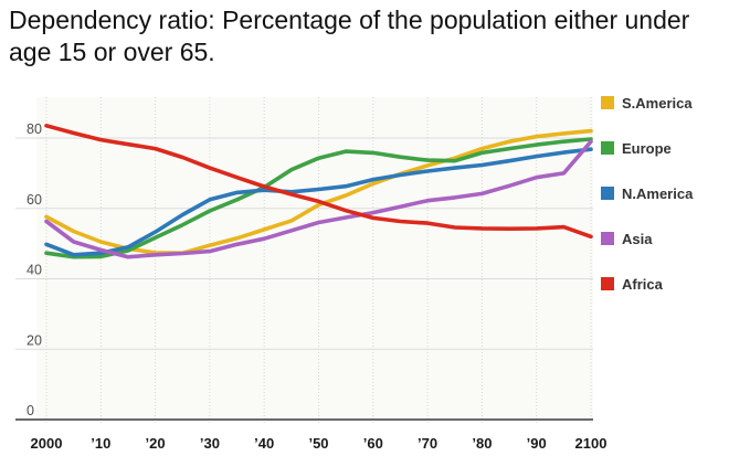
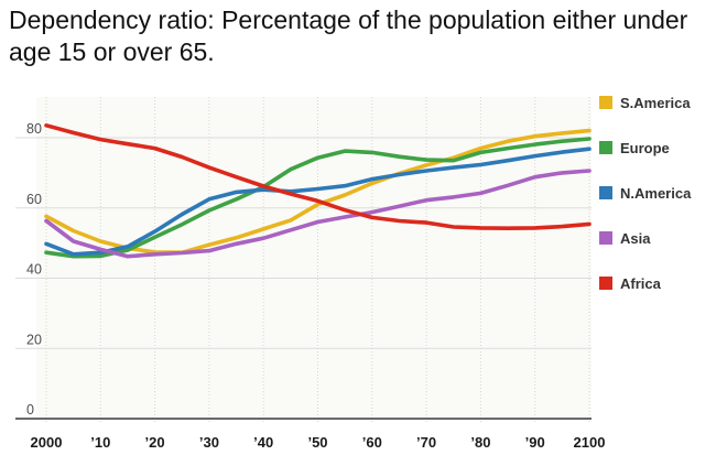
Asia/2100: 79 -> 71
Africa/2100: 52 -> 55
